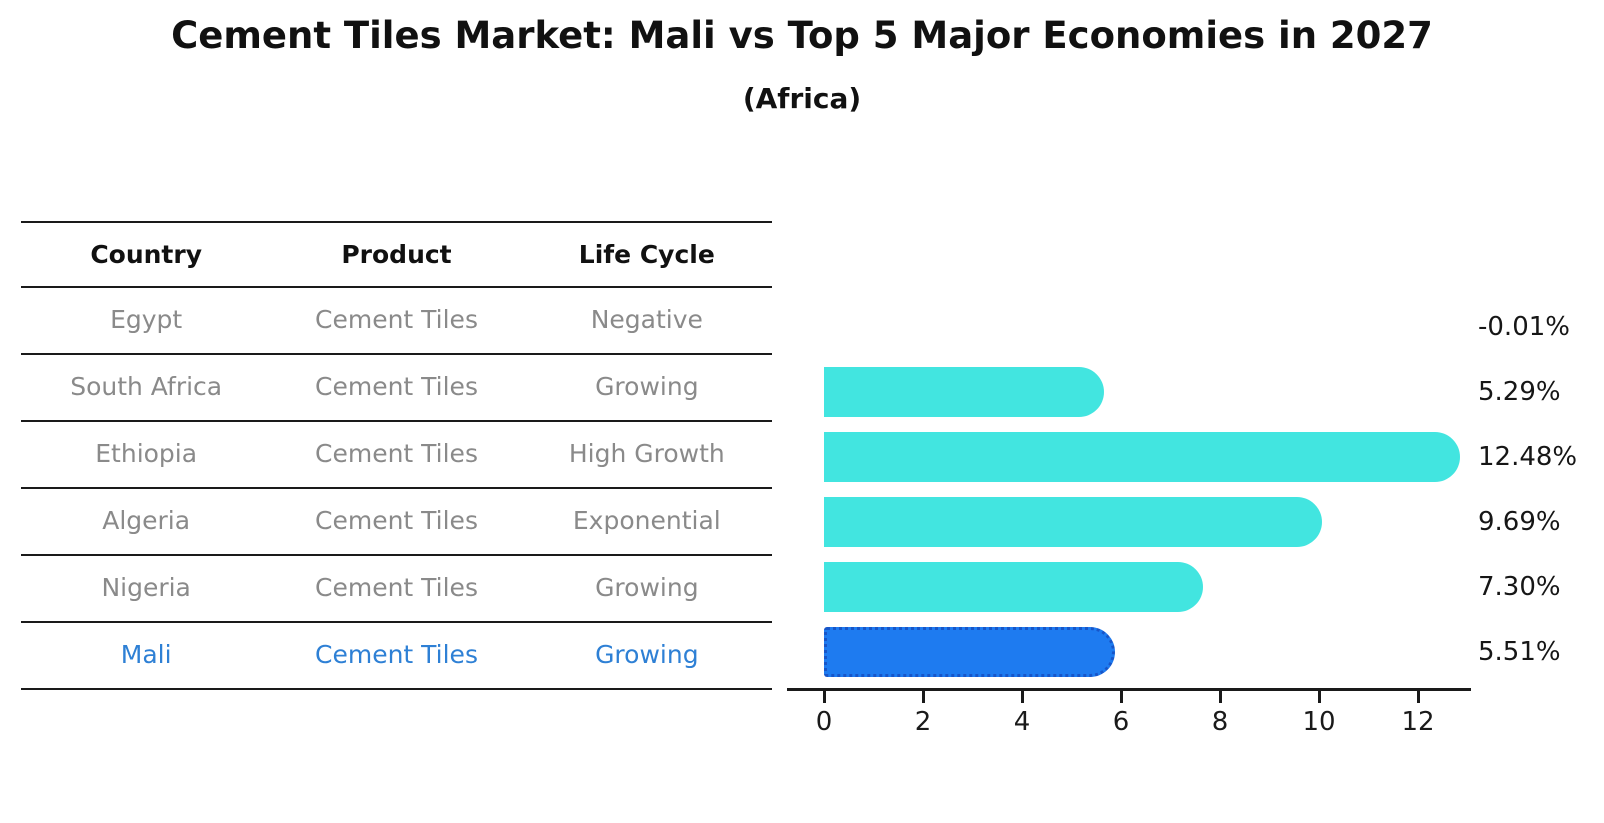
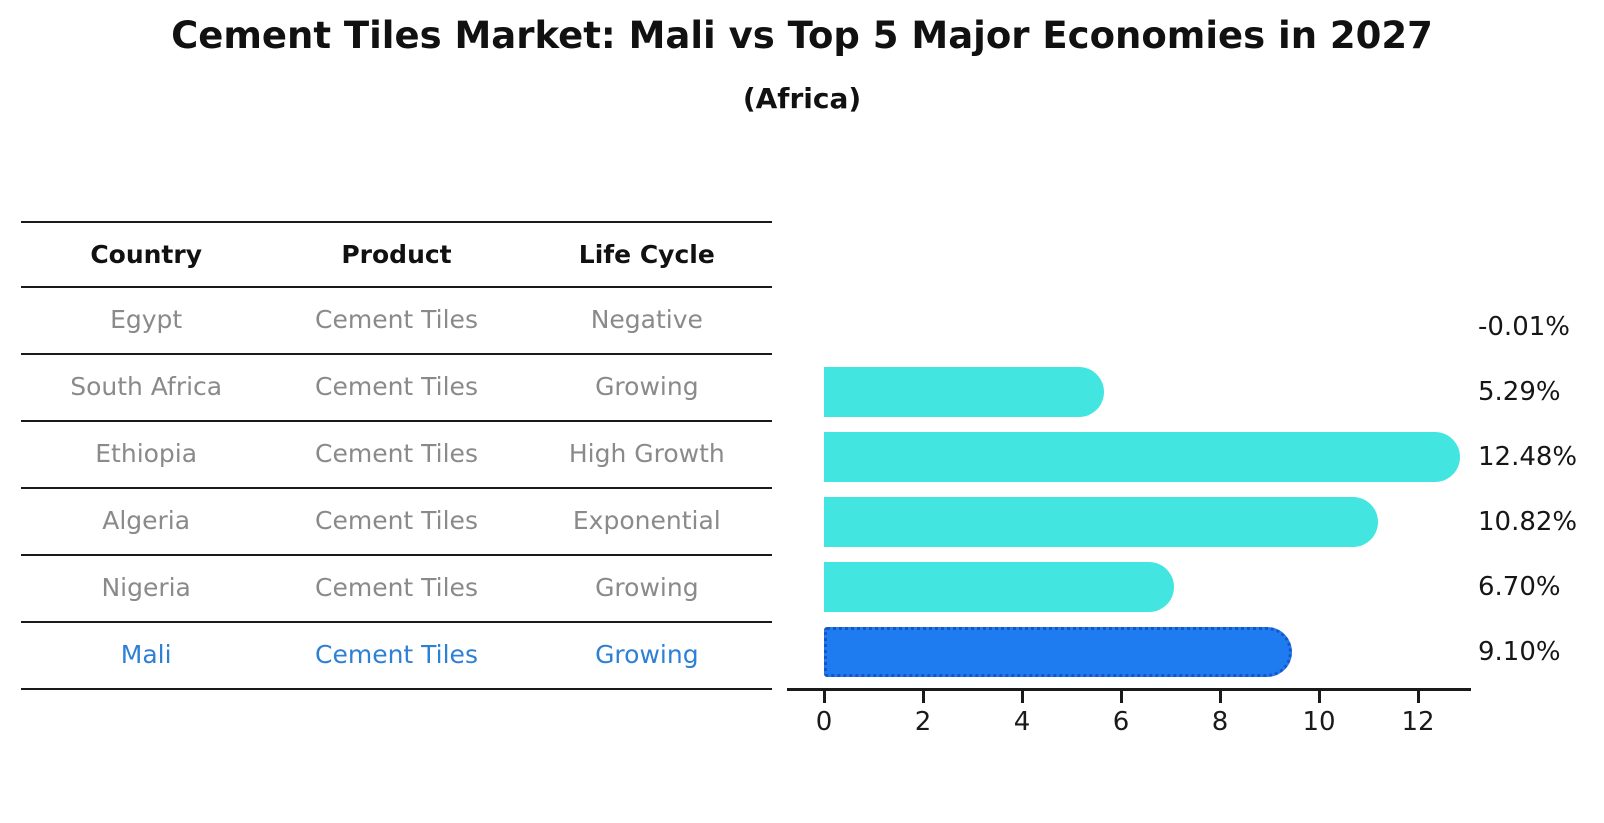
Algeria: 9.69% -> 10.82%
Nigeria: 7.30% -> 6.70%
Mali: 5.51% -> 9.10%
